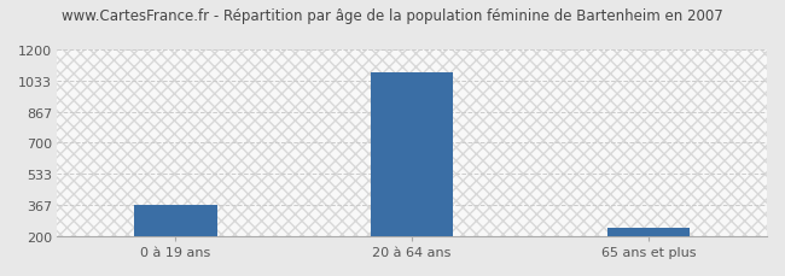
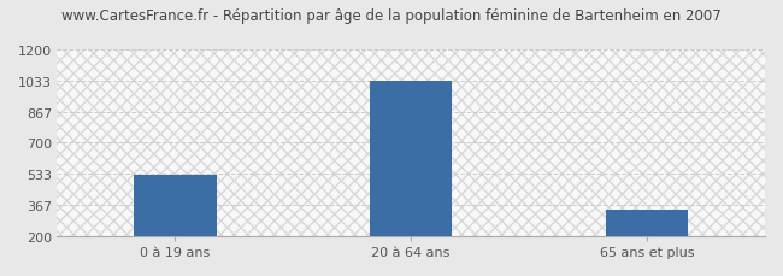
0 à 19 ans: 370 -> 530
20 à 64 ans: 1080 -> 1030
65 ans et plus: 240 -> 340
